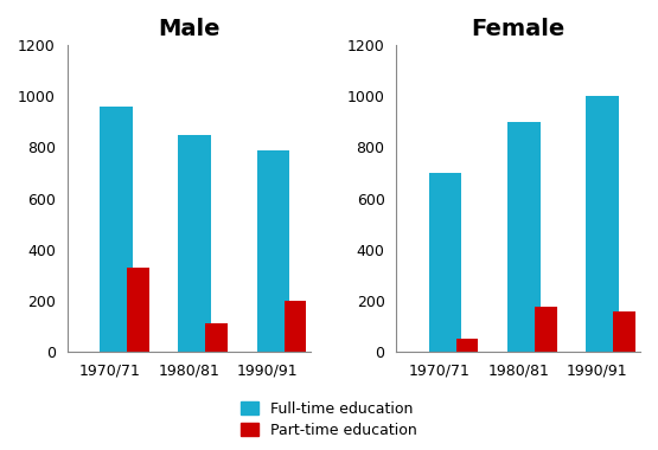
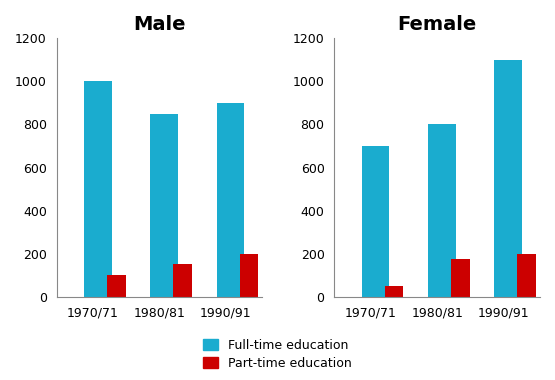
Male/Full-time education/1970/71: 960 -> 1000
Male/Part-time education/1970/71: 330 -> 100
Male/Part-time education/1980/81: 110 -> 150
Male/Full-time education/1990/91: 790 -> 900
Female/Full-time education/1980/81: 900 -> 800
Female/Full-time education/1990/91: 1000 -> 1100
Female/Part-time education/1990/91: 155 -> 200
